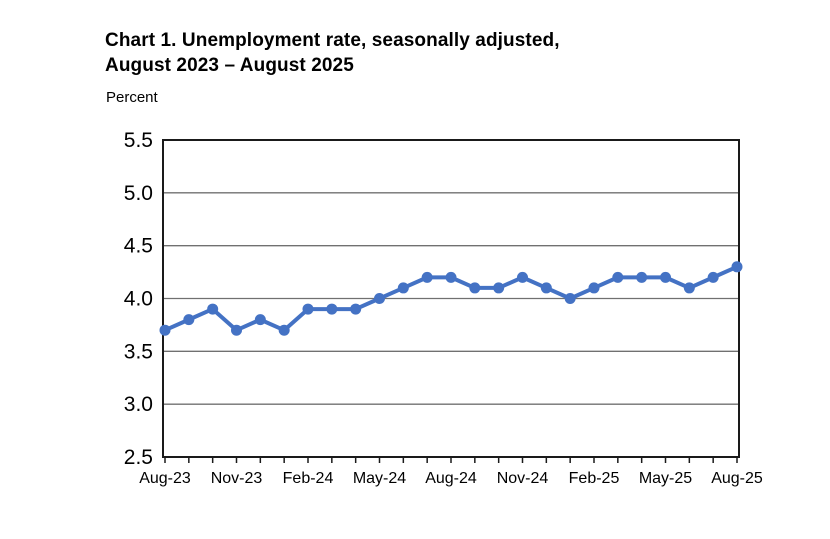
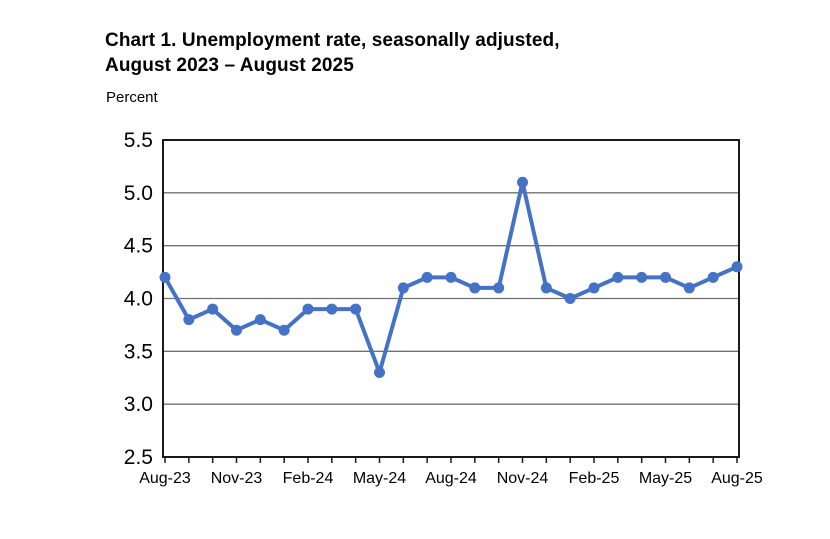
Aug-23: 3.7 -> 4.2
May-24: 4.0 -> 3.3
Nov-24: 4.2 -> 5.1
